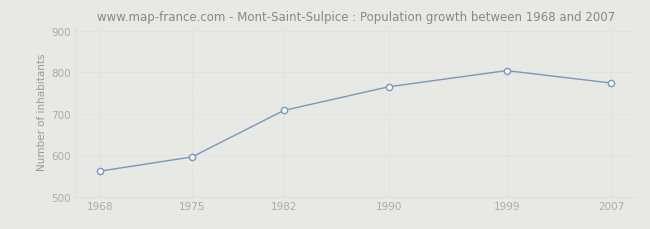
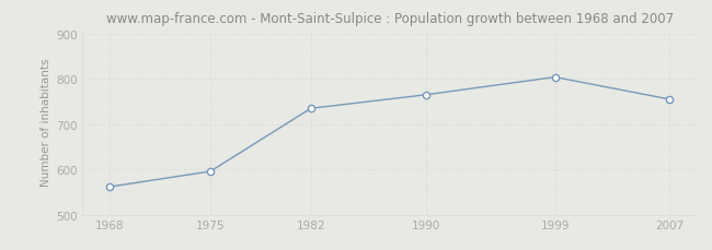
1982: 708 -> 735
2007: 774 -> 755
